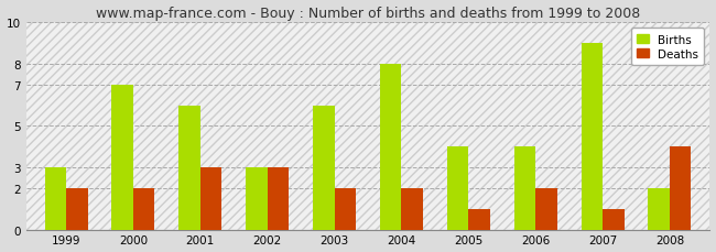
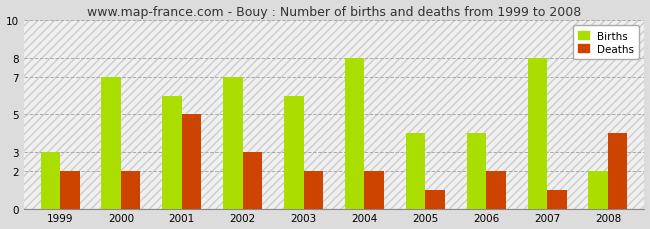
Deaths/2001: 3 -> 5
Births/2002: 3 -> 7
Births/2007: 9 -> 8
